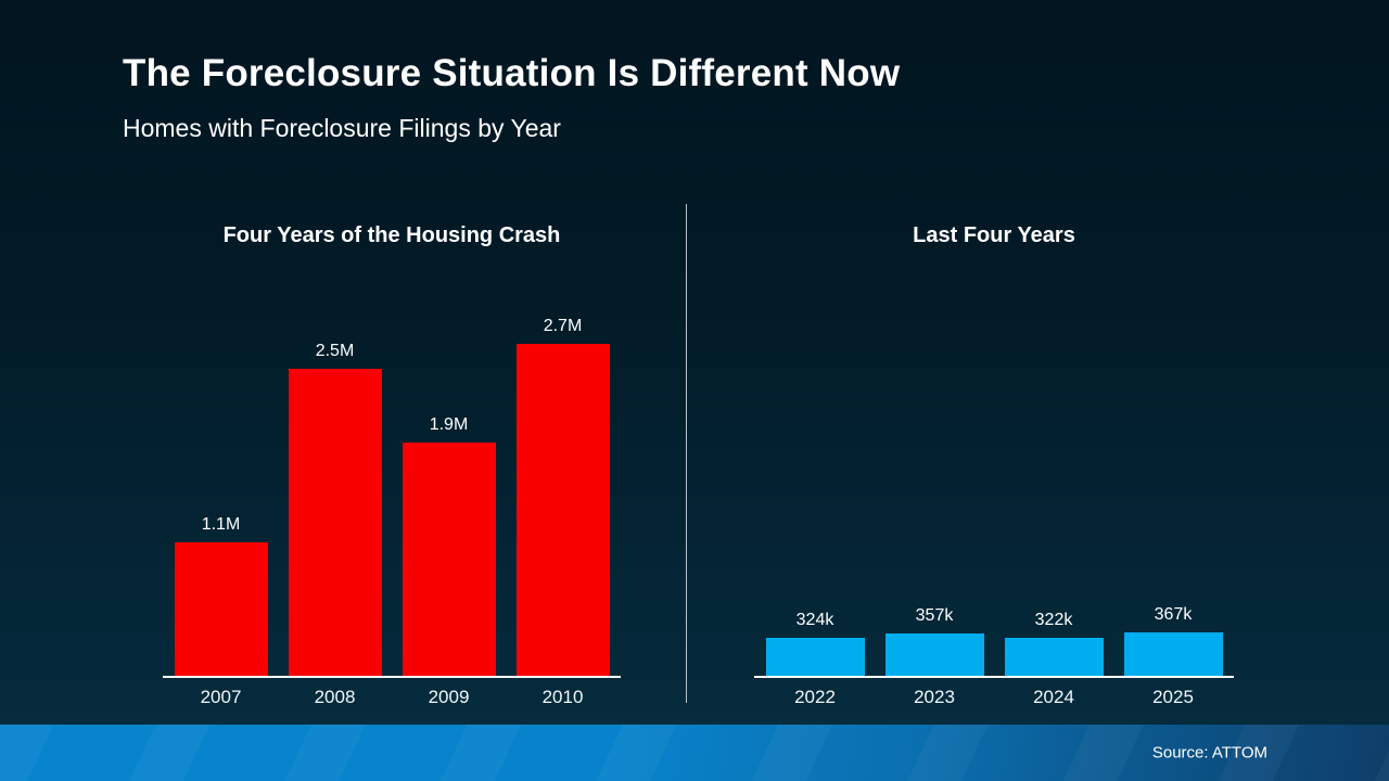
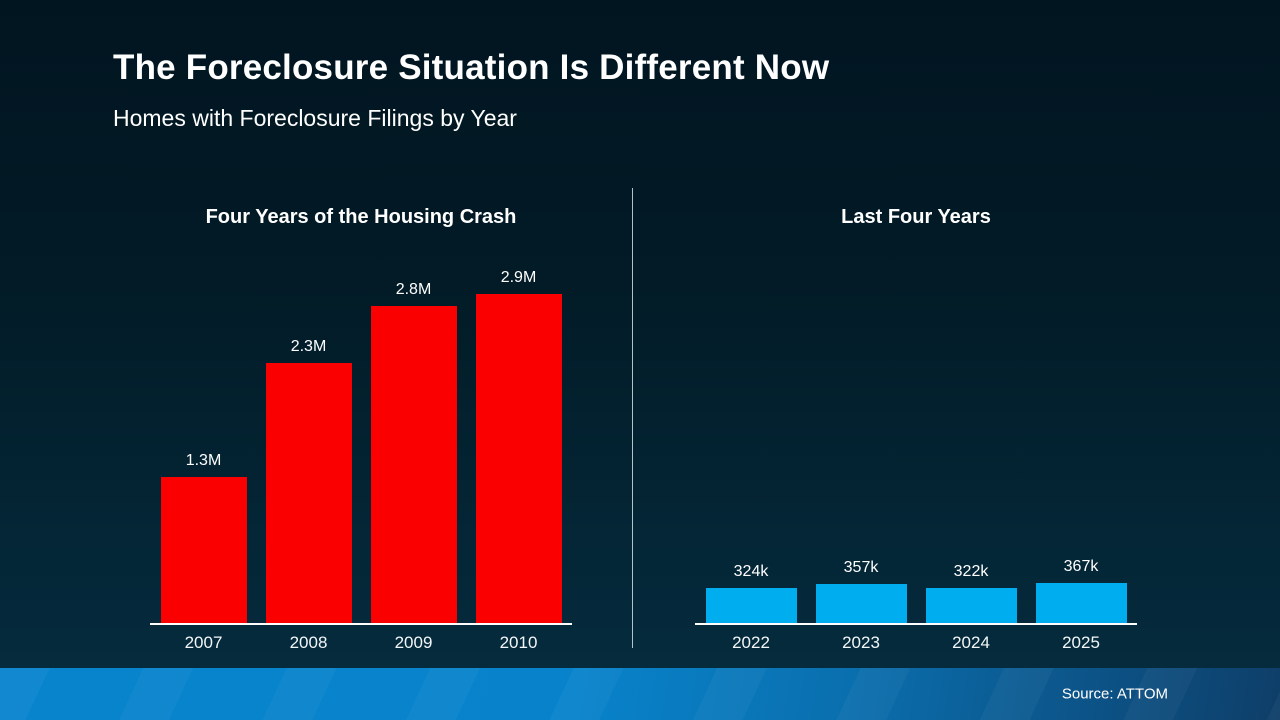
Four Years of the Housing Crash/2007: 1.1M -> 1.3M
Four Years of the Housing Crash/2008: 2.5M -> 2.3M
Four Years of the Housing Crash/2009: 1.9M -> 2.8M
Four Years of the Housing Crash/2010: 2.7M -> 2.9M
